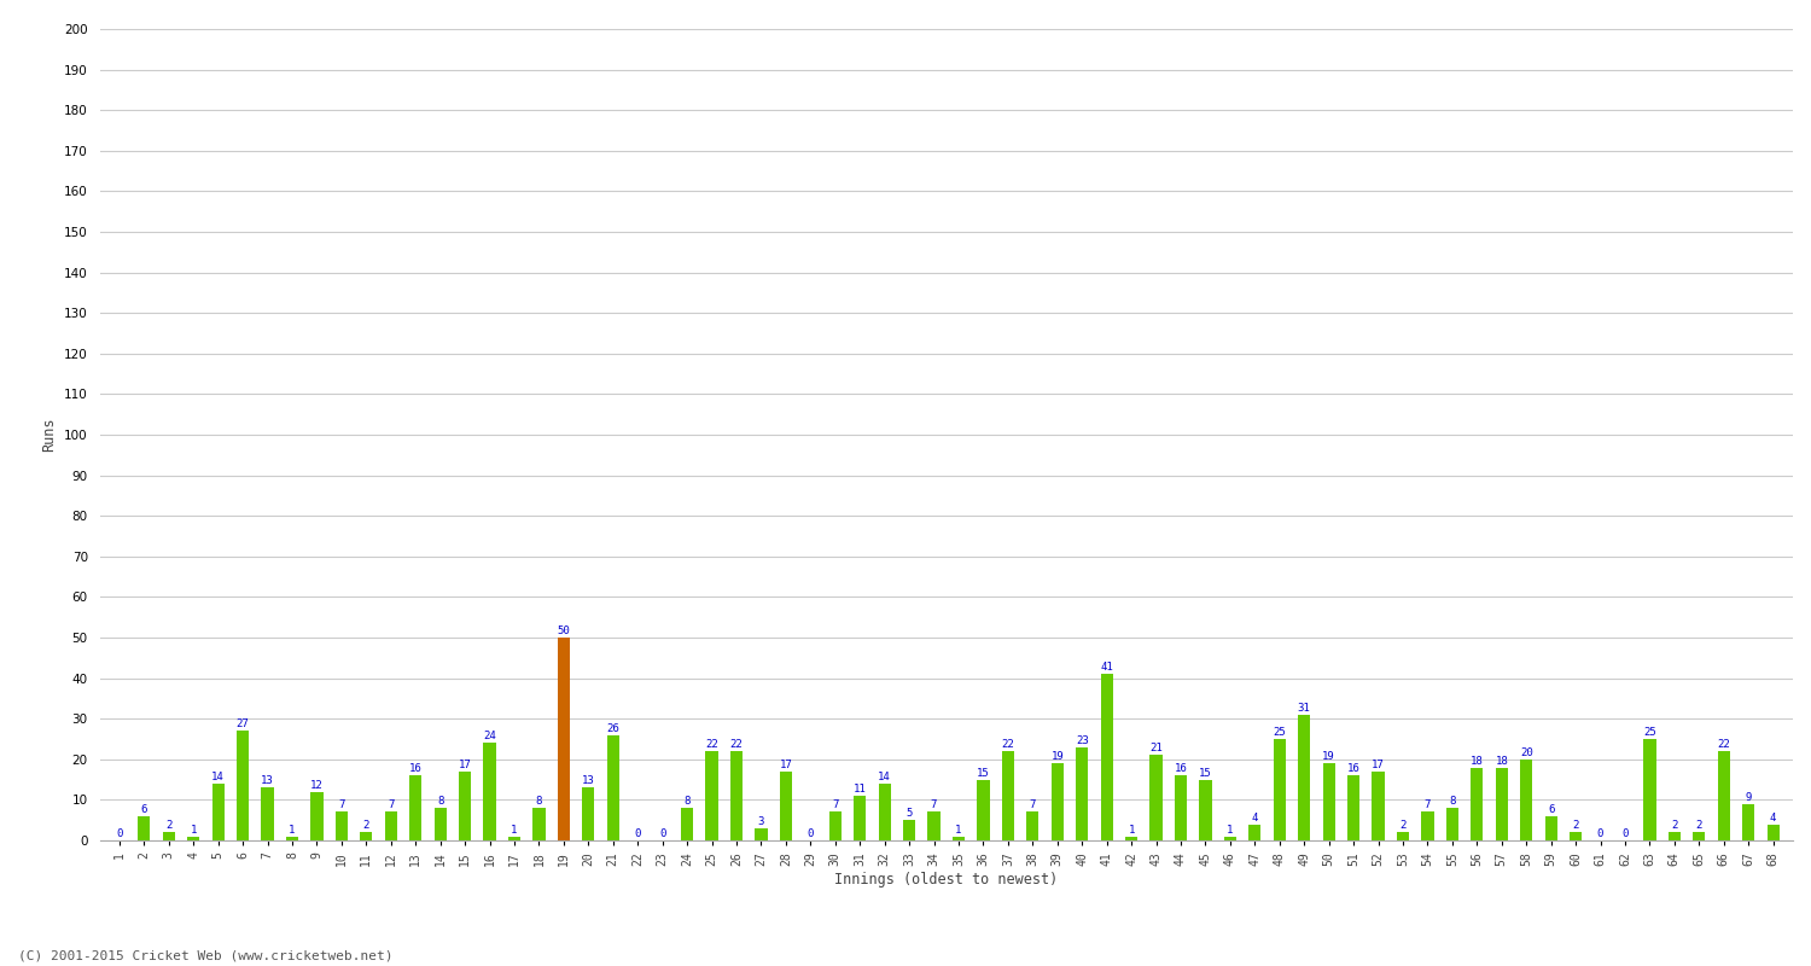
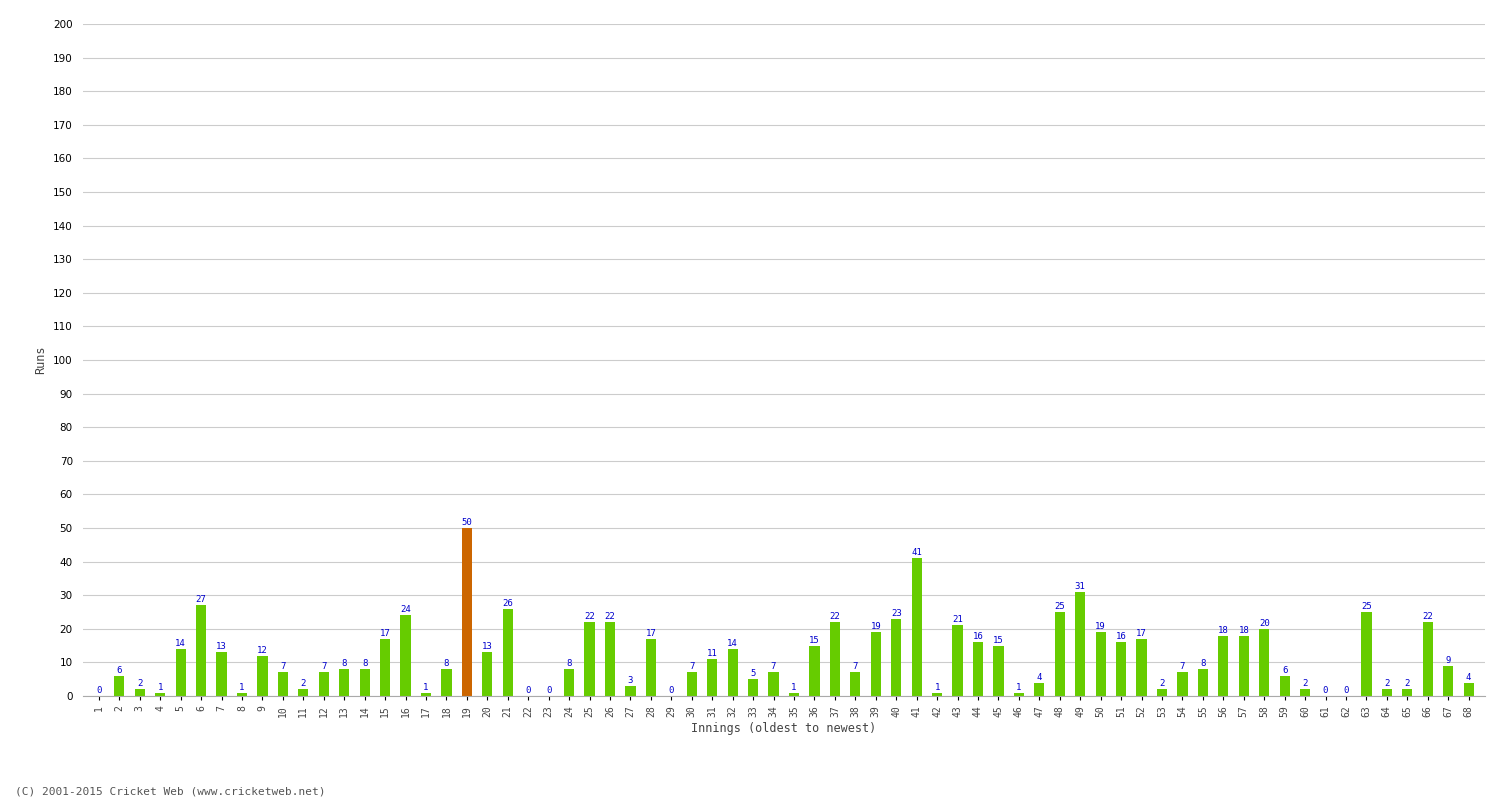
13: 16 -> 8
